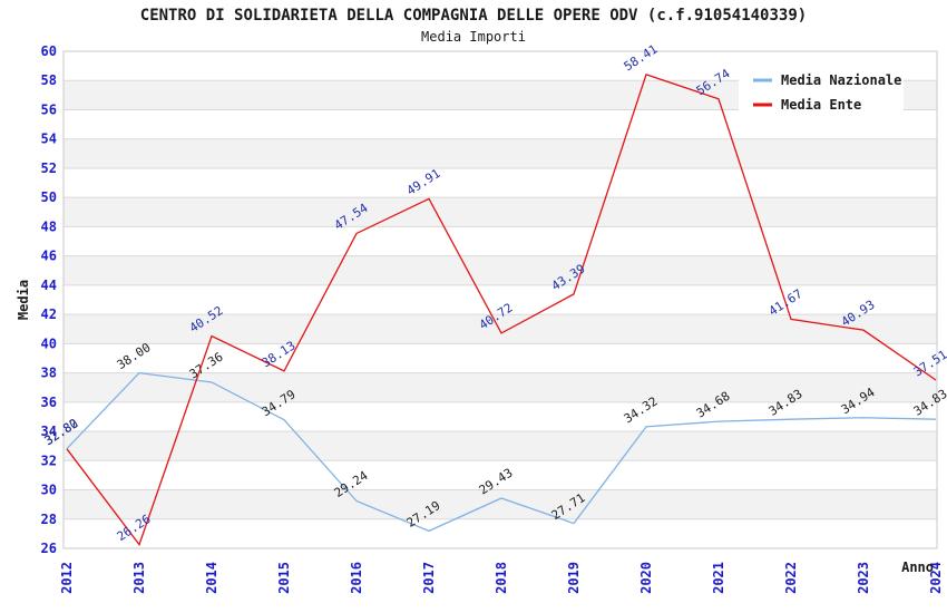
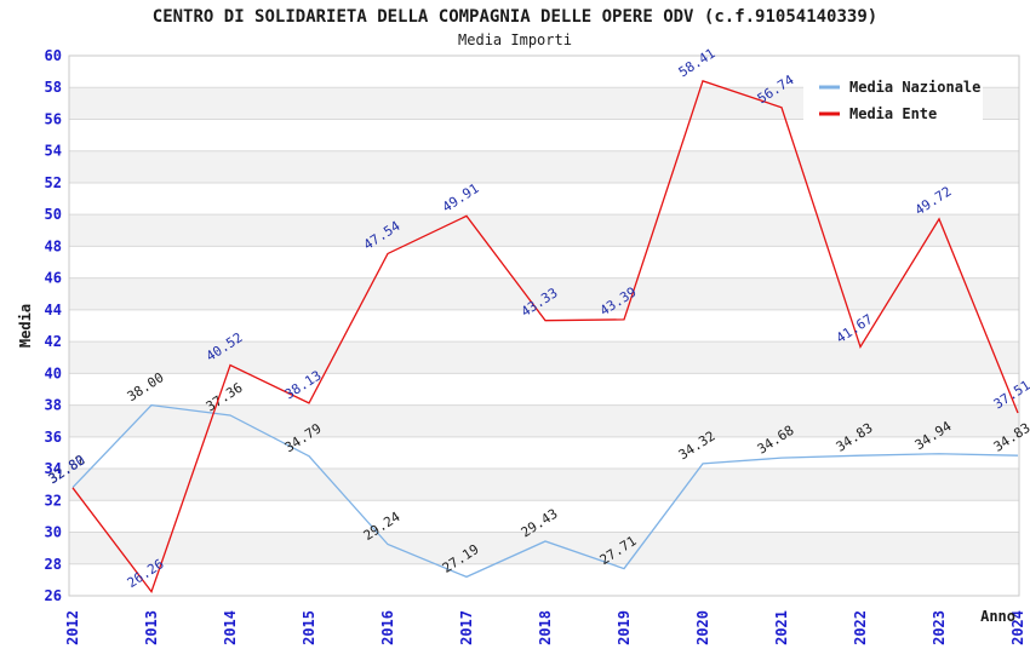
Media Ente/2018: 40.72 -> 43.33
Media Ente/2023: 40.93 -> 49.72
